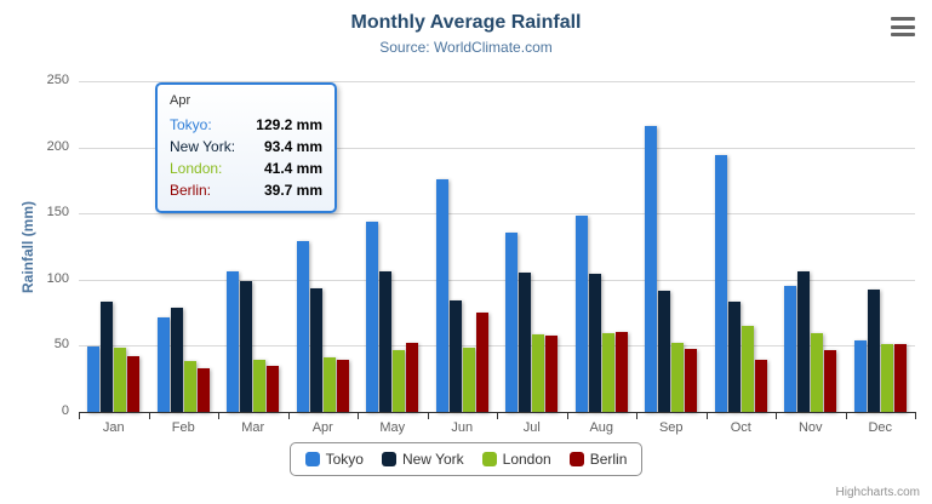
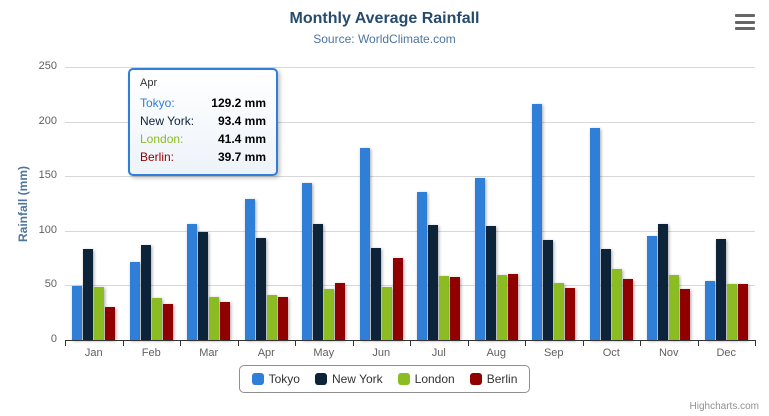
Berlin/Jan: 42 -> 30
New York/Feb: 79 -> 87
Berlin/Oct: 39 -> 56
